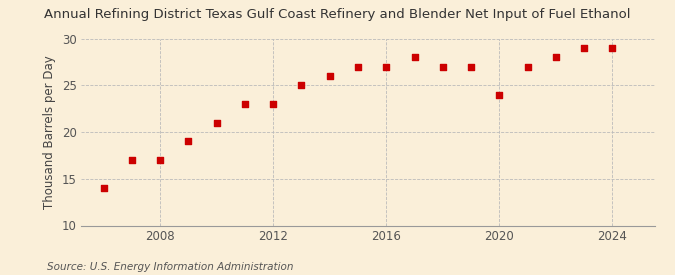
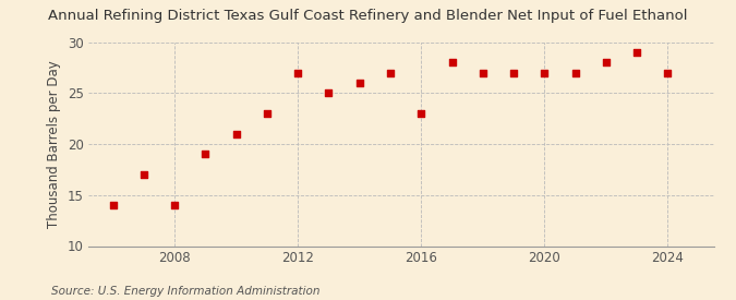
2008: 17 -> 14
2012: 23 -> 27
2016: 27 -> 23
2020: 24 -> 27
2024: 29 -> 27
